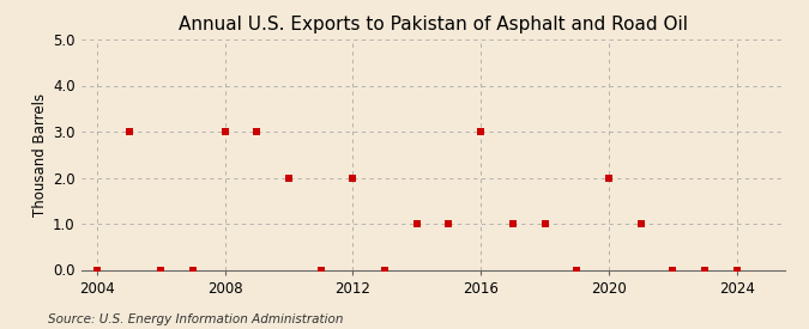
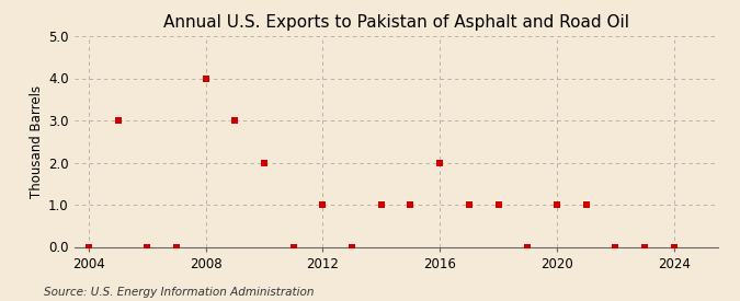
2008: 3 -> 4
2012: 2 -> 1
2016: 3 -> 2
2020: 2 -> 1
